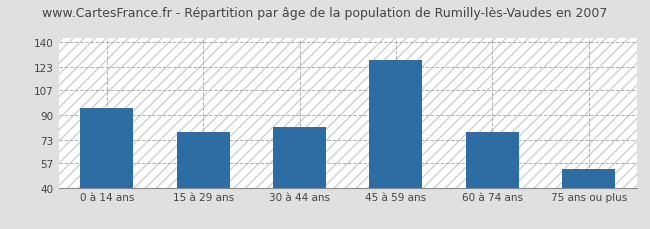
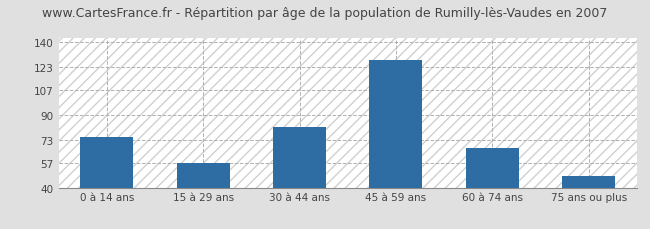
0 à 14 ans: 95 -> 75
15 à 29 ans: 78 -> 57
60 à 74 ans: 78 -> 67
75 ans ou plus: 53 -> 48
